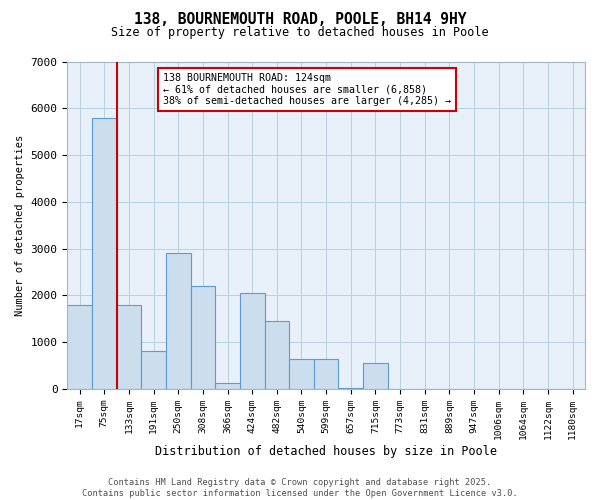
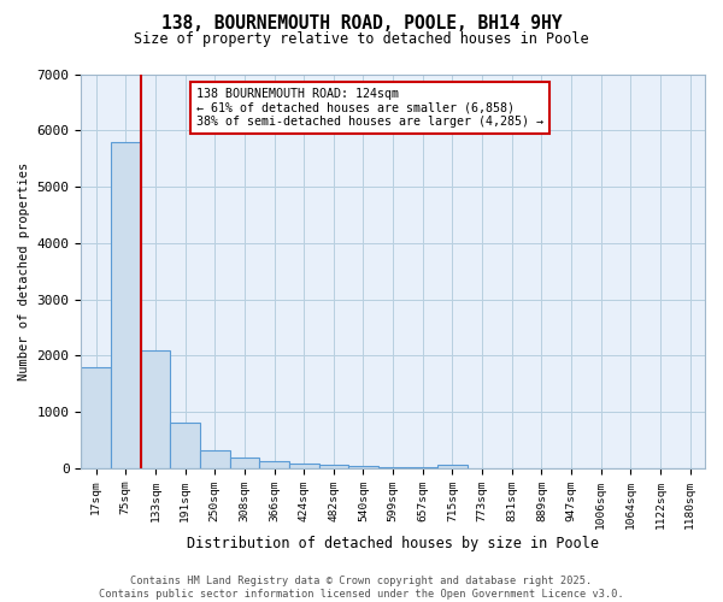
133sqm: 1800 -> 2100
250sqm: 2900 -> 330
308sqm: 2200 -> 190
424sqm: 2050 -> 80
482sqm: 1450 -> 60
540sqm: 650 -> 40
599sqm: 650 -> 20
715sqm: 550 -> 60
